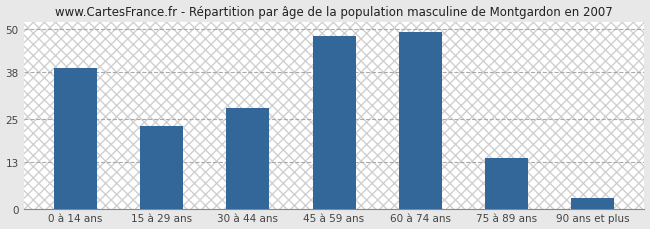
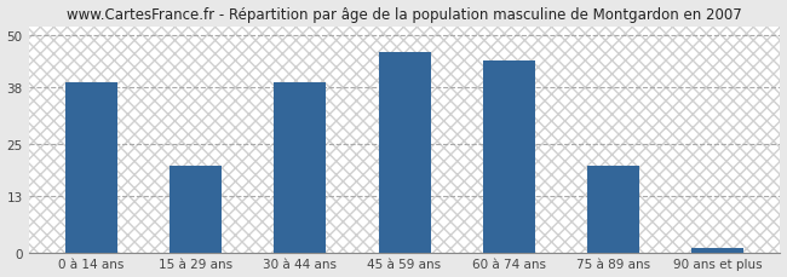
15 à 29 ans: 23 -> 20
30 à 44 ans: 28 -> 39
45 à 59 ans: 48 -> 46
60 à 74 ans: 49 -> 44
75 à 89 ans: 14 -> 20
90 ans et plus: 3 -> 1
